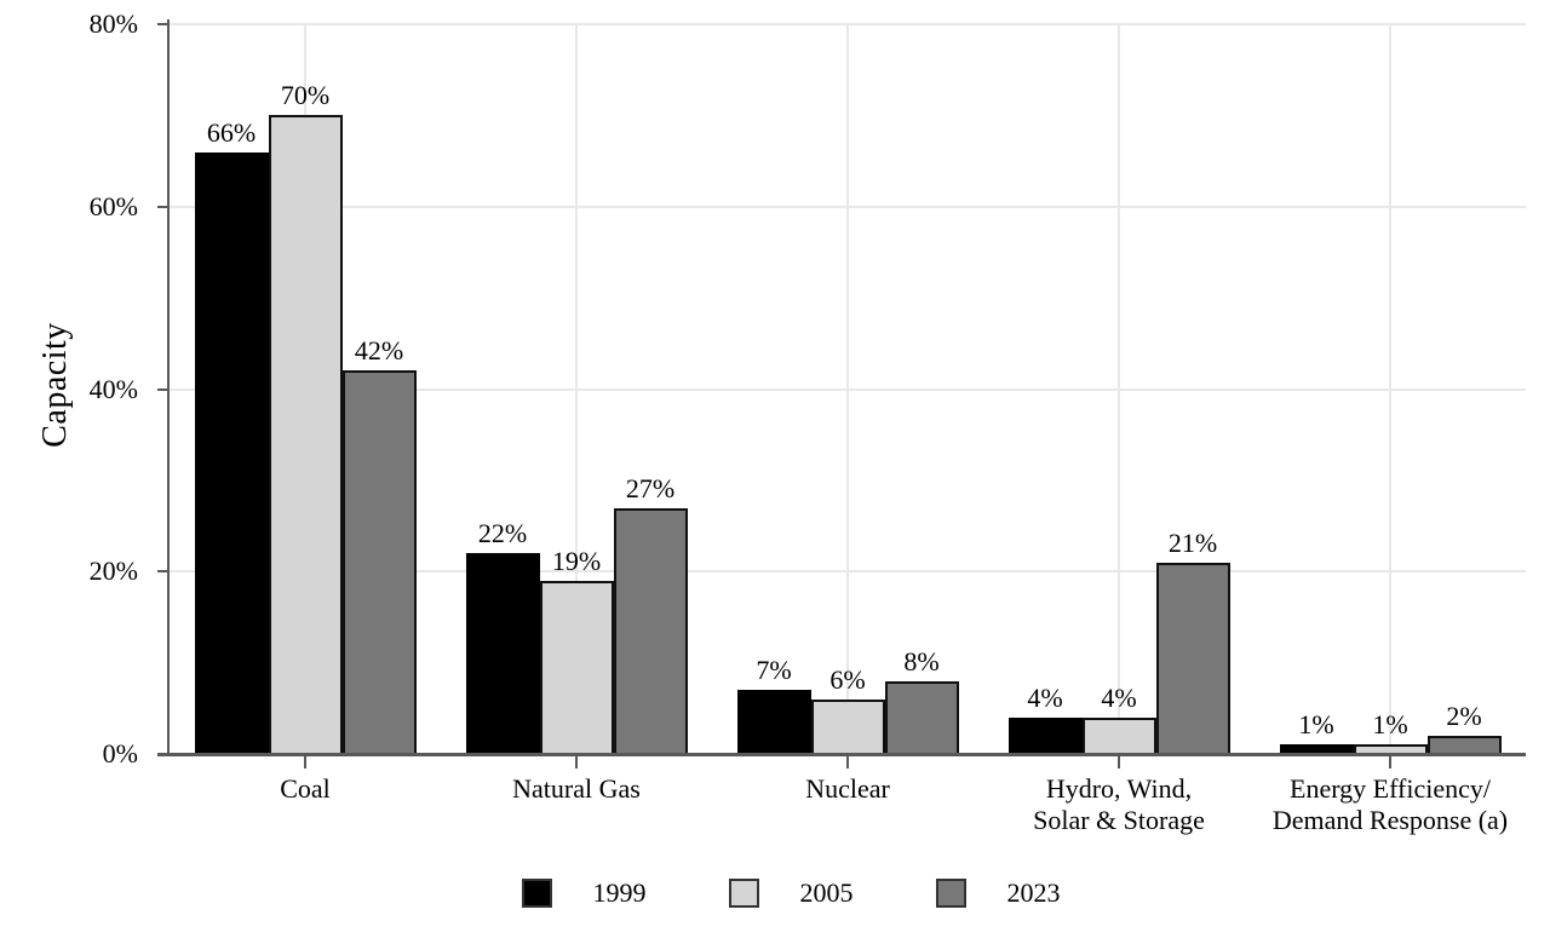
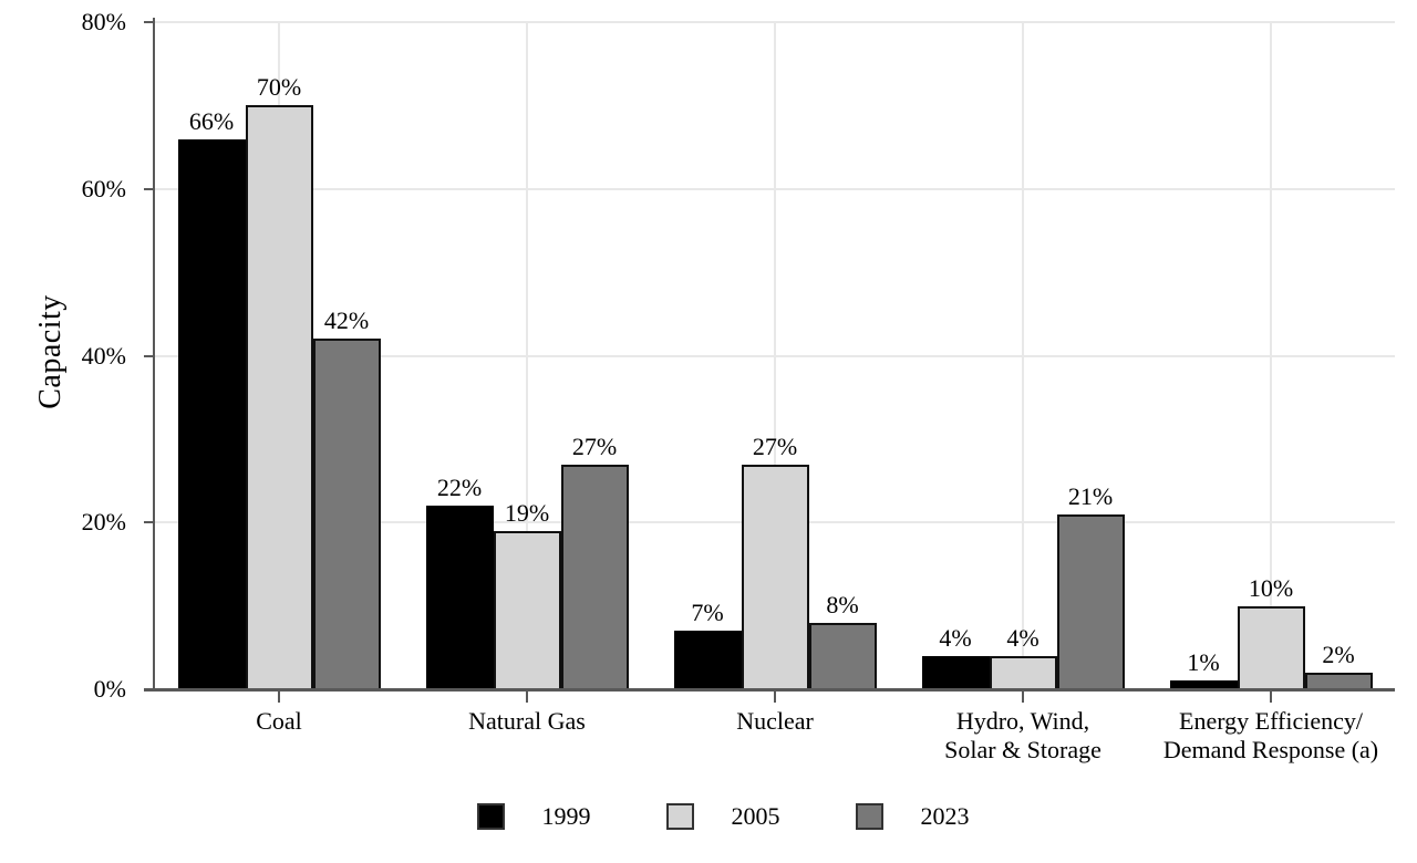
2005/Nuclear: 6% -> 27%
2005/Energy Efficiency/ Demand Response (a): 1% -> 10%
